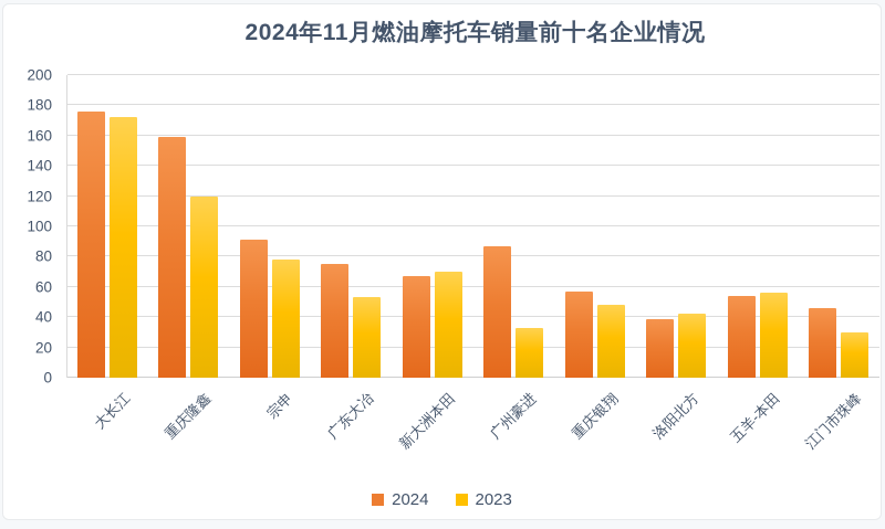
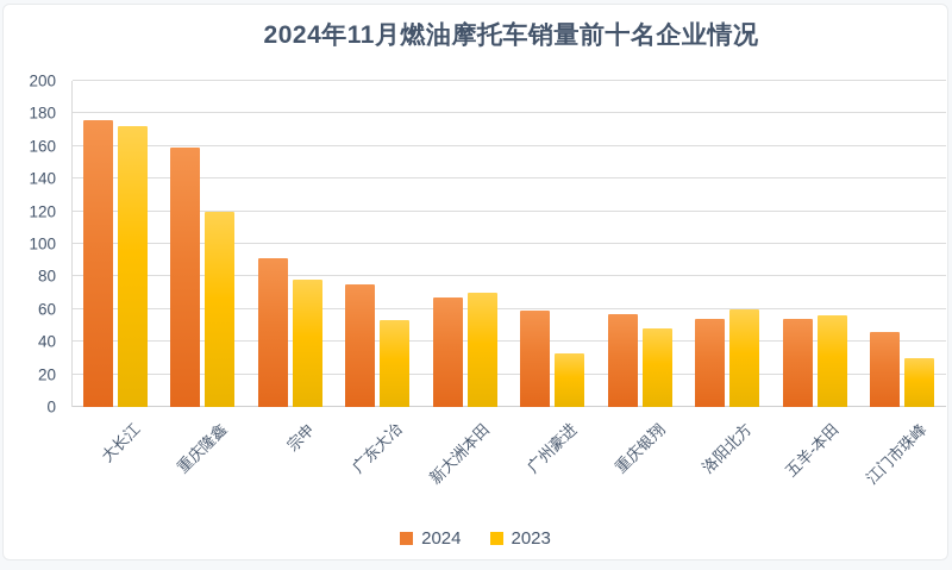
2024/广州豪进: 87 -> 59
2024/洛阳北方: 39 -> 54
2023/洛阳北方: 42 -> 60
